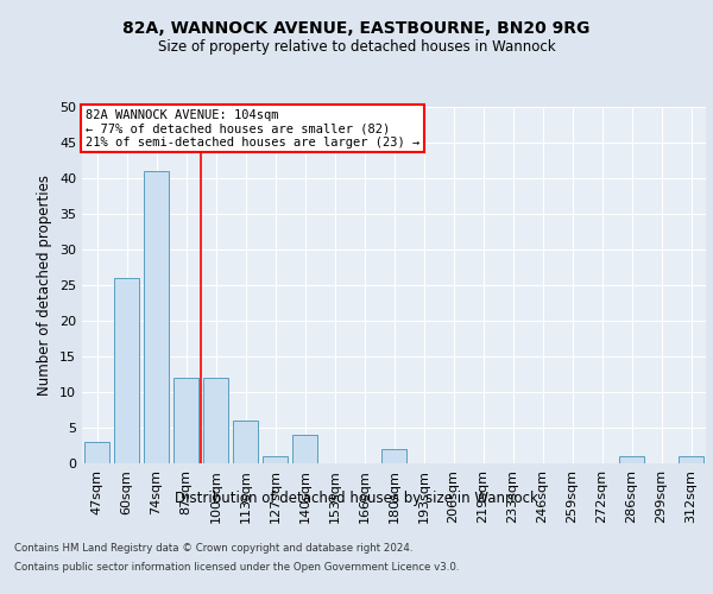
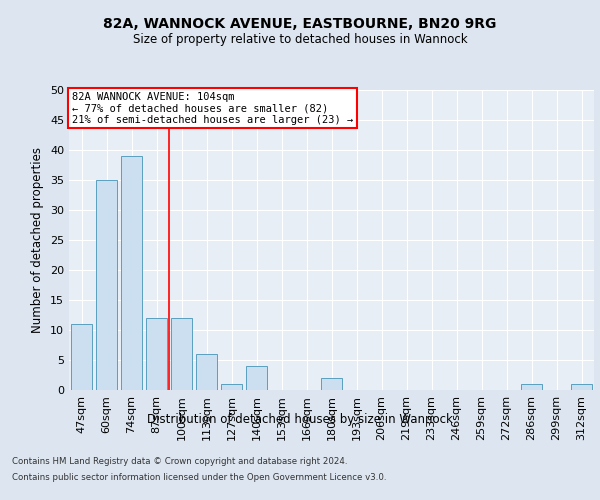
47sqm: 3 -> 11
60sqm: 26 -> 35
74sqm: 41 -> 39
